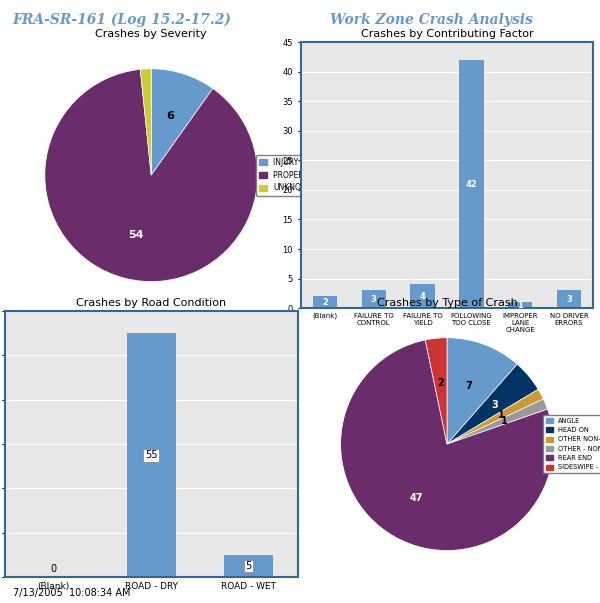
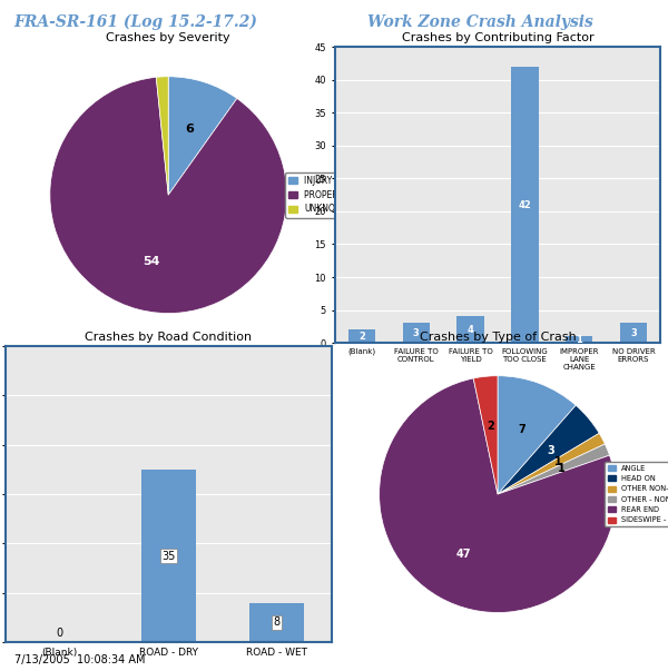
Crashes by Road Condition/ROAD - DRY: 55 -> 35
Crashes by Road Condition/ROAD - WET: 5 -> 8
